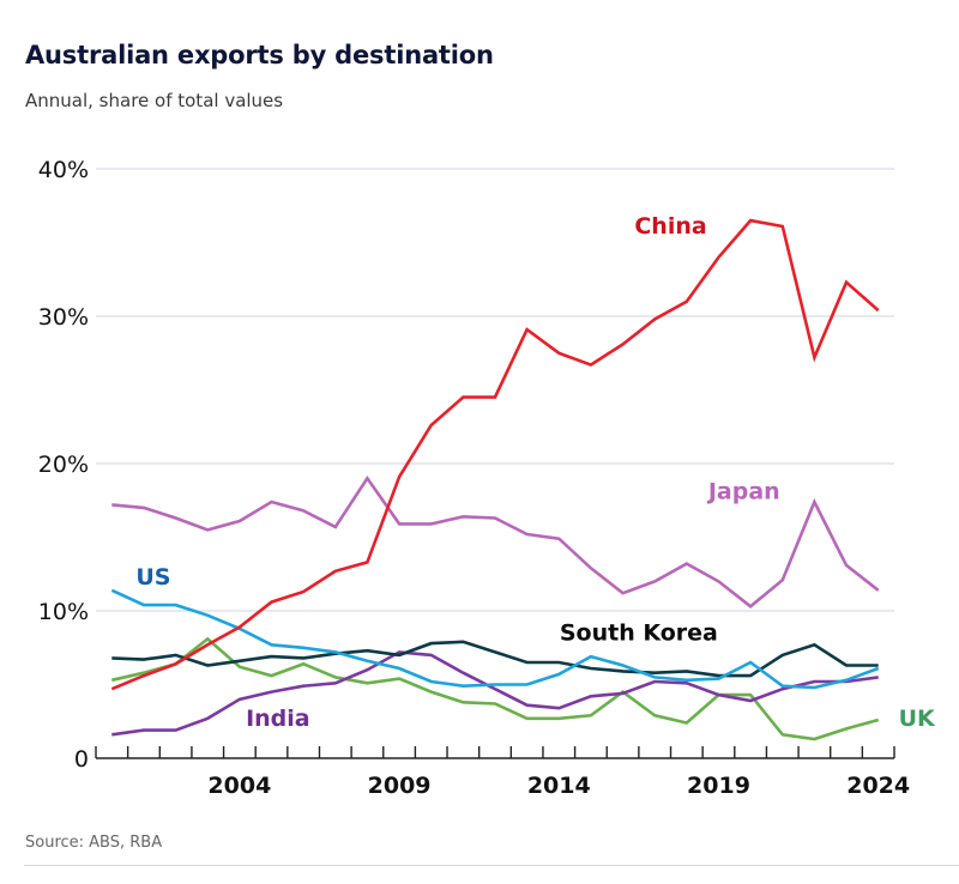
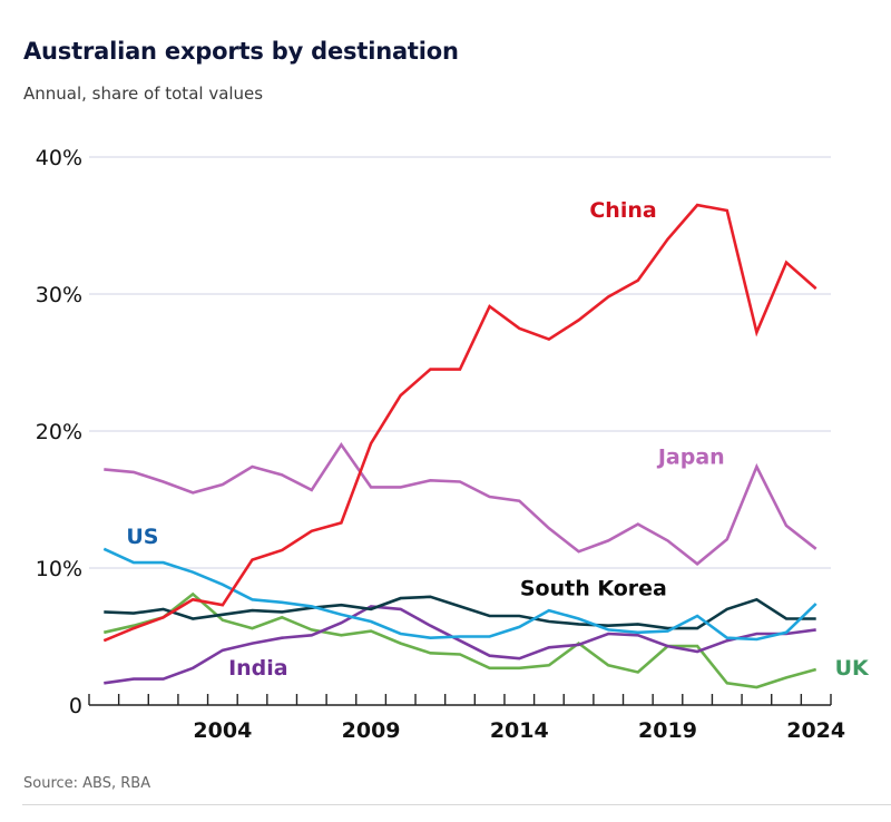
China/2004: 8.9% -> 7.3%
US/2024: 6.1% -> 7.4%
